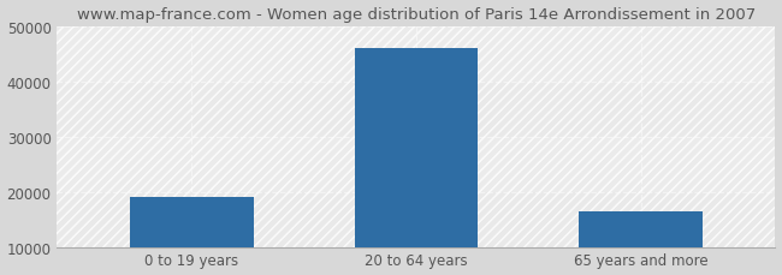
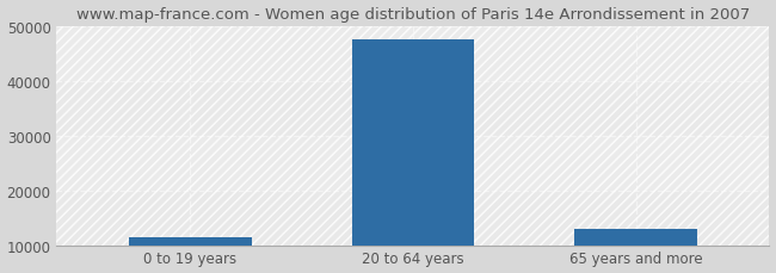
0 to 19 years: 19000 -> 11500
20 to 64 years: 46000 -> 47500
65 years and more: 16500 -> 13000
